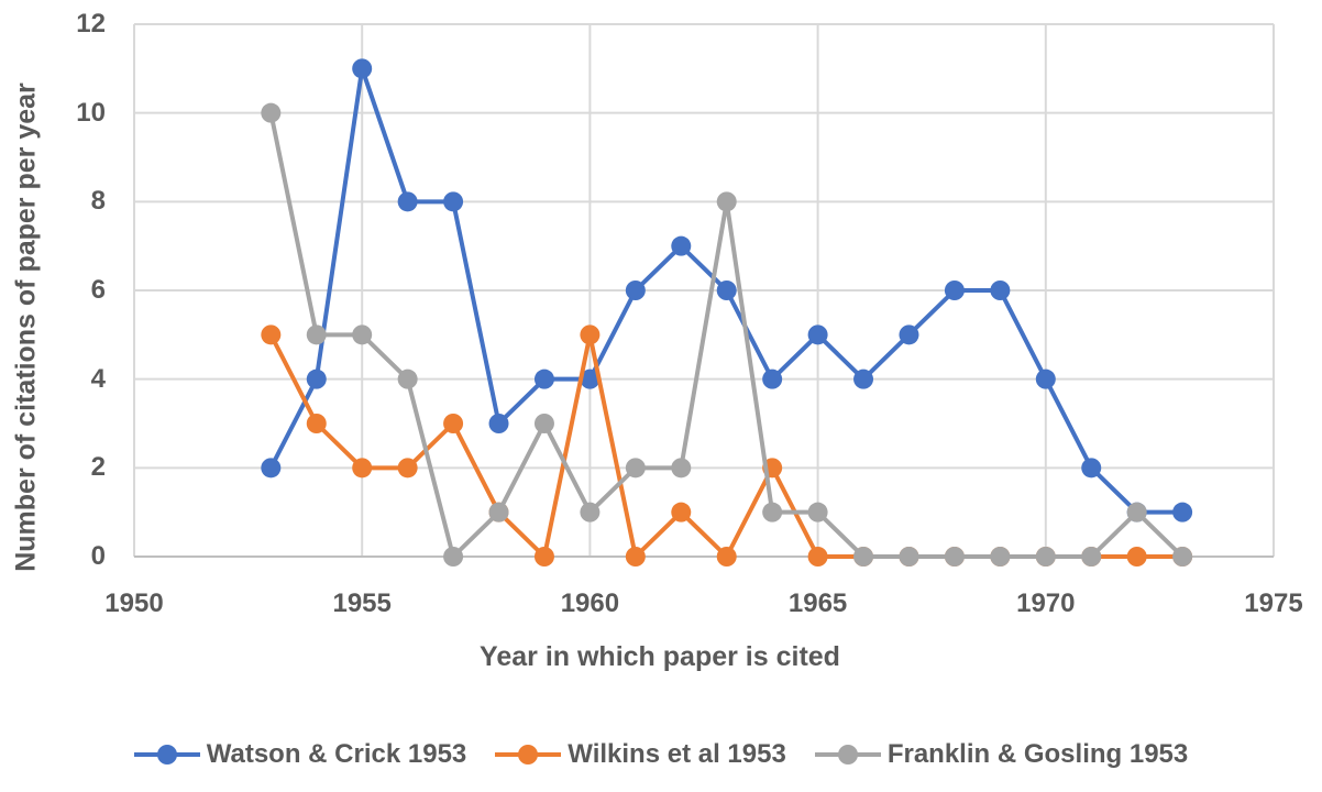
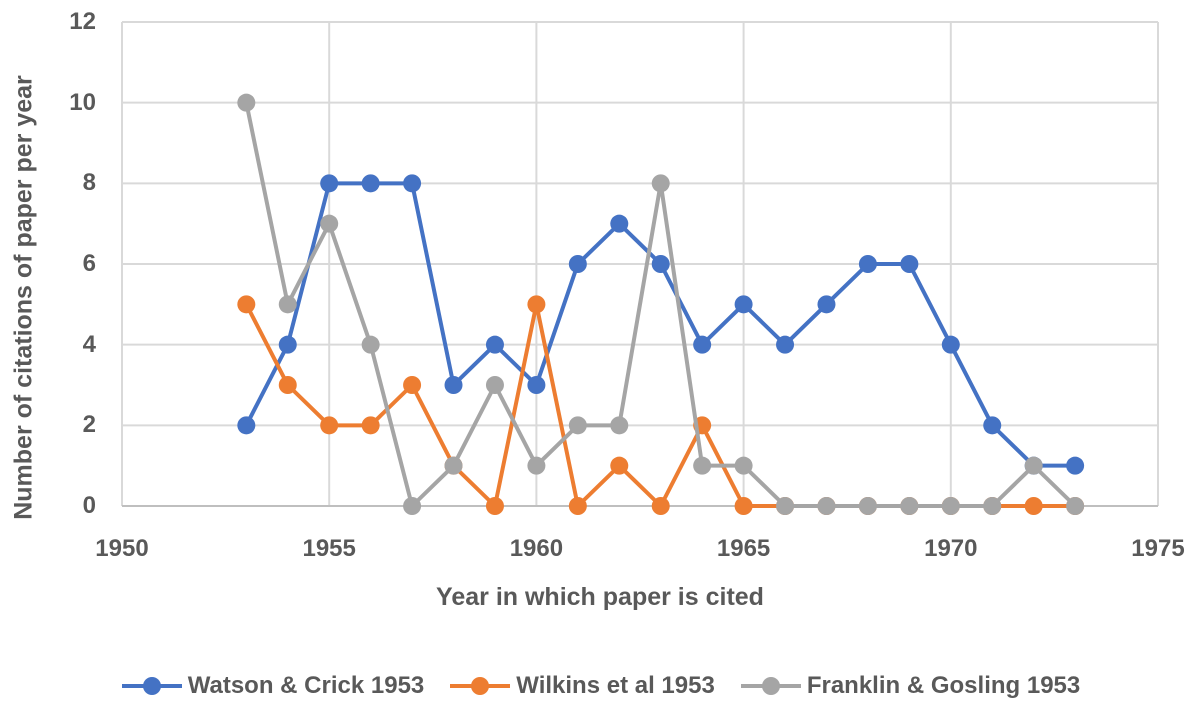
Watson & Crick 1953/1955: 11 -> 8
Franklin & Gosling 1953/1955: 5 -> 7
Watson & Crick 1953/1960: 4 -> 3
